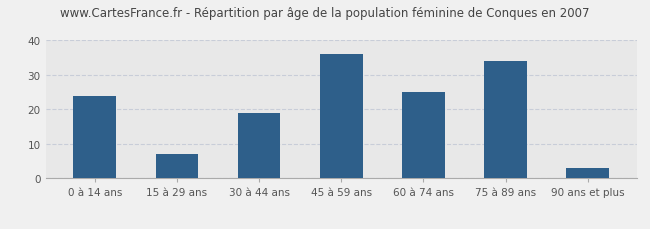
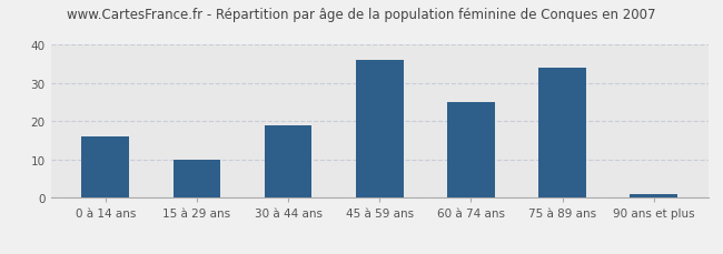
0 à 14 ans: 24 -> 16
15 à 29 ans: 7 -> 10
90 ans et plus: 3 -> 1
